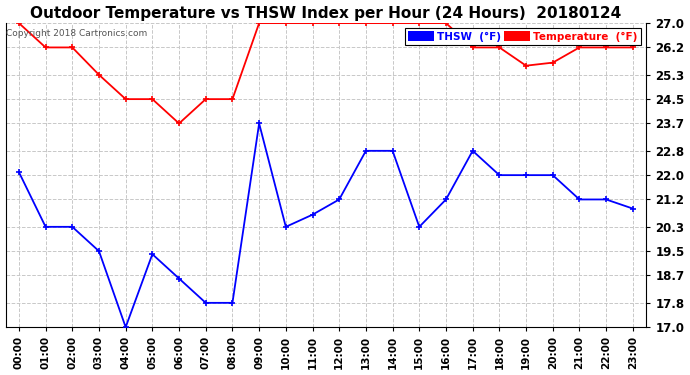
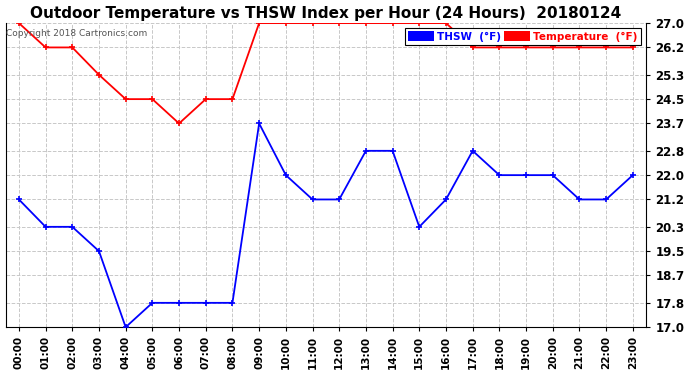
THSW (°F)/00:00: 22.1 -> 21.2
THSW (°F)/05:00: 19.4 -> 17.8
THSW (°F)/06:00: 18.6 -> 17.8
THSW (°F)/10:00: 20.3 -> 22.0
THSW (°F)/11:00: 20.7 -> 21.2
Temperature (°F)/19:00: 25.6 -> 26.2
Temperature (°F)/20:00: 25.7 -> 26.2
THSW (°F)/23:00: 20.9 -> 22.0
